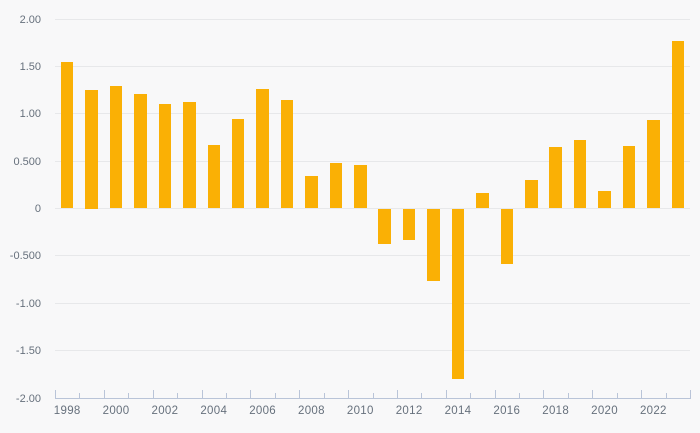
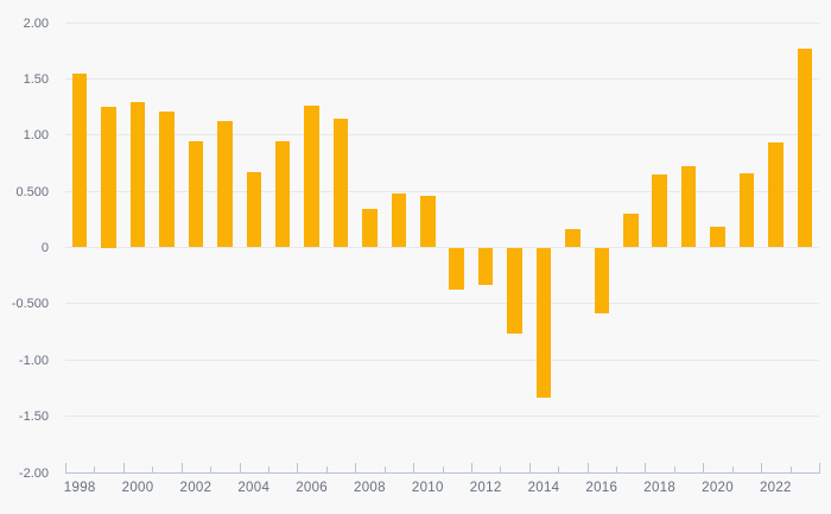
2002: 1.1 -> 0.9
2014: -1.8 -> -1.3
